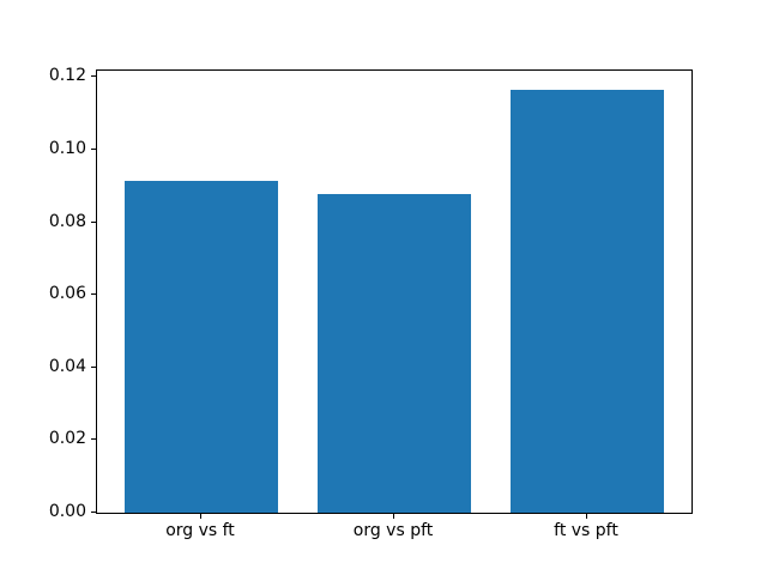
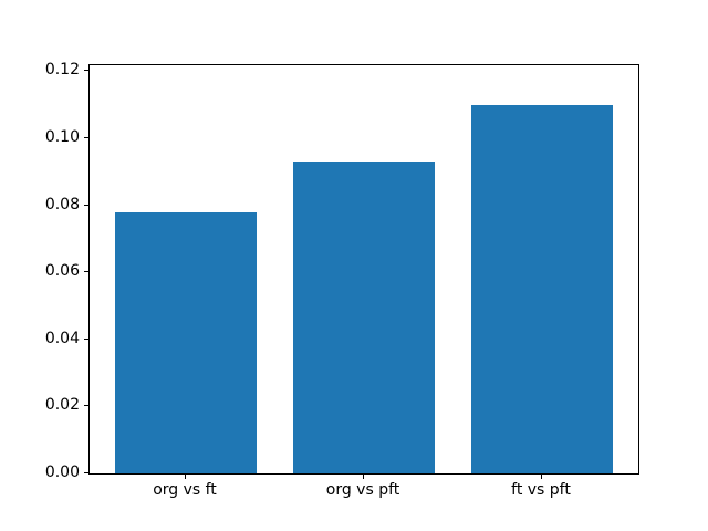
org vs ft: 0.091 -> 0.078
org vs pft: 0.088 -> 0.093
ft vs pft: 0.116 -> 0.110
